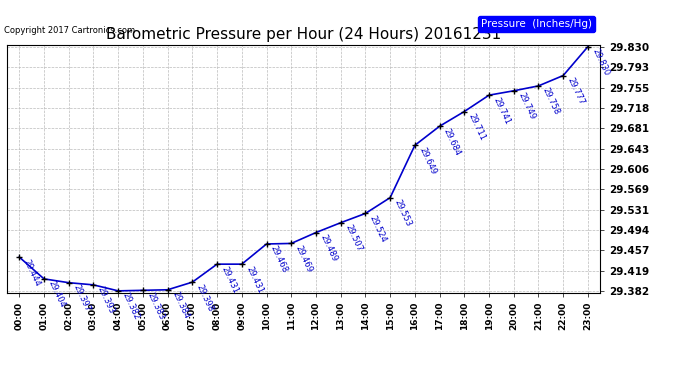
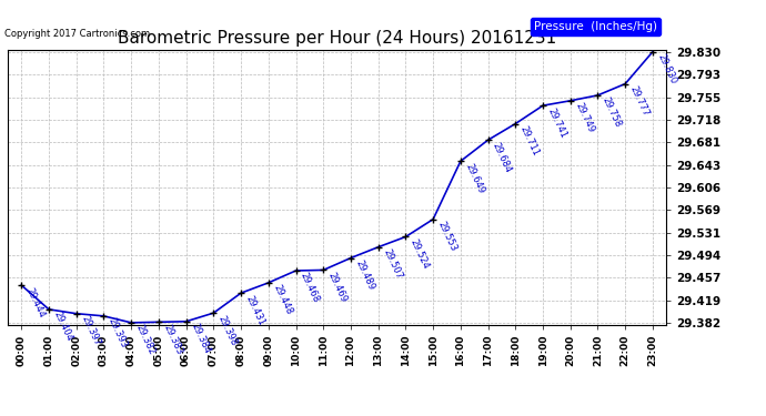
09:00: 29.431 -> 29.448
